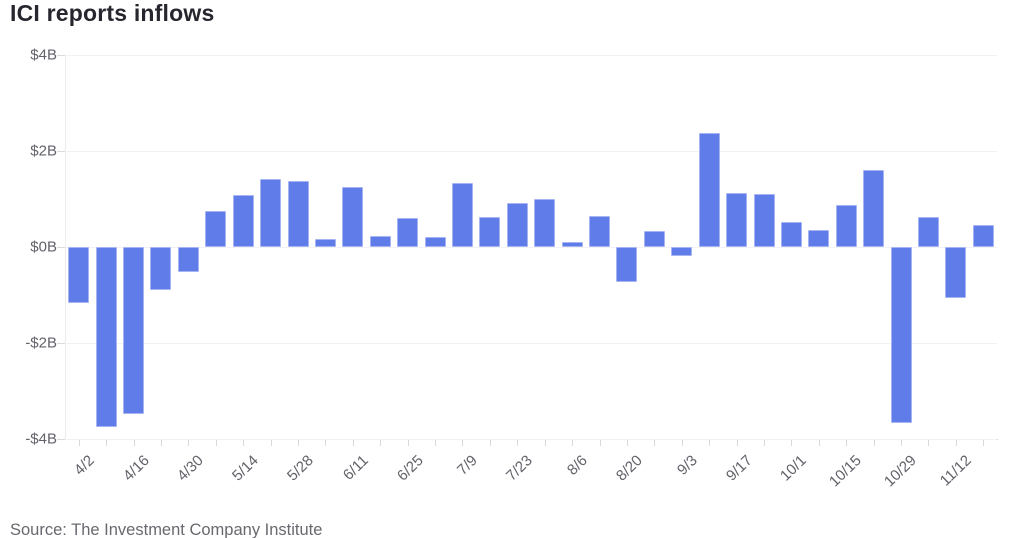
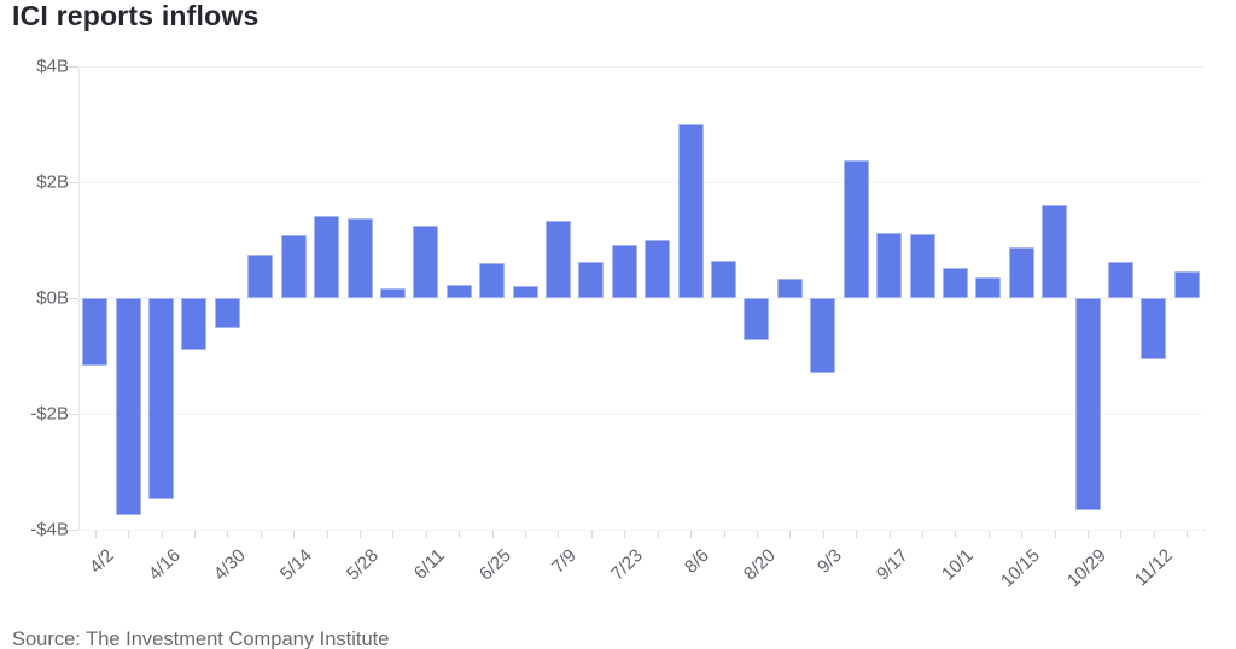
8/6: $0.1B -> $3.0B
9/3: -$0.2B -> -$1.3B
